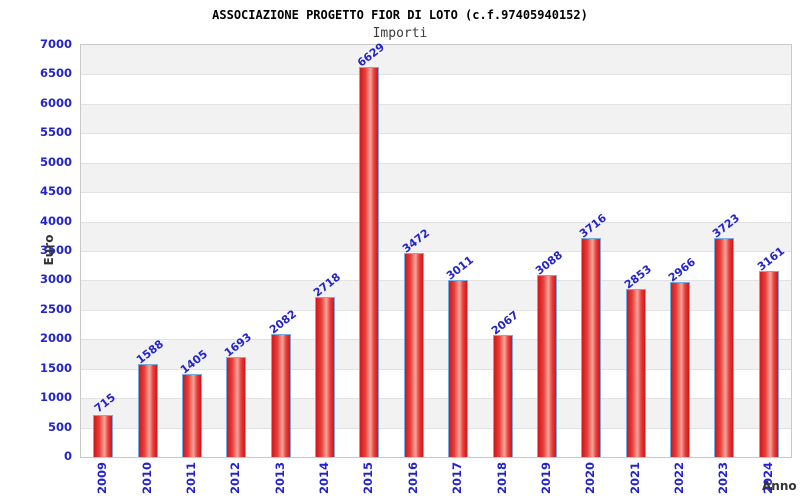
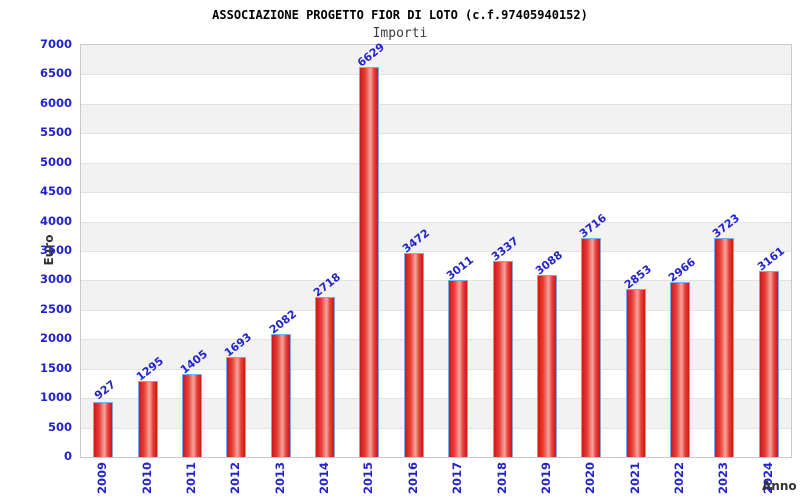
2009: 715 -> 927
2010: 1588 -> 1295
2018: 2067 -> 3337
